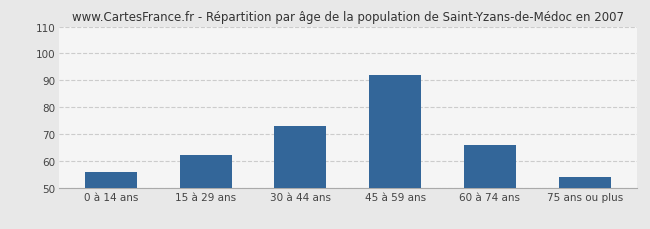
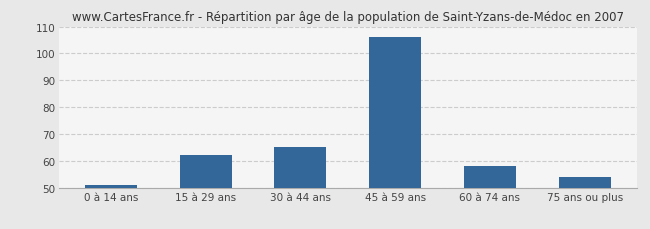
0 à 14 ans: 56 -> 51
30 à 44 ans: 73 -> 65
45 à 59 ans: 92 -> 106
60 à 74 ans: 66 -> 58
